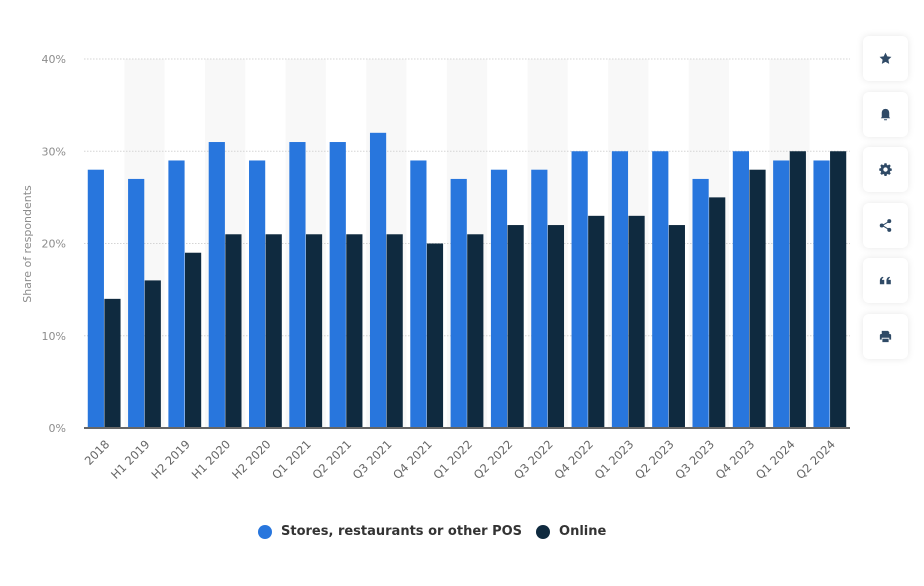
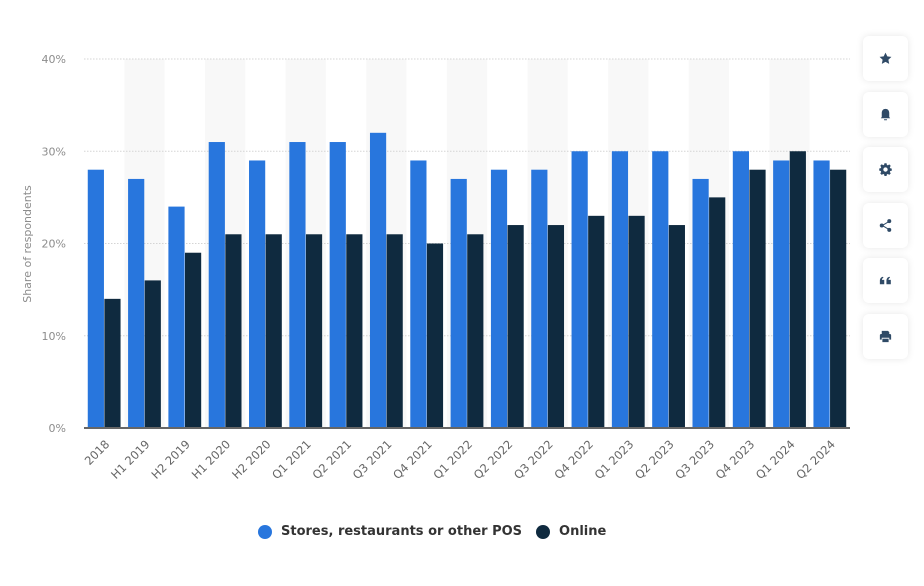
Stores, restaurants or other POS/H2 2019: 29% -> 24%
Online/Q2 2024: 30% -> 28%
